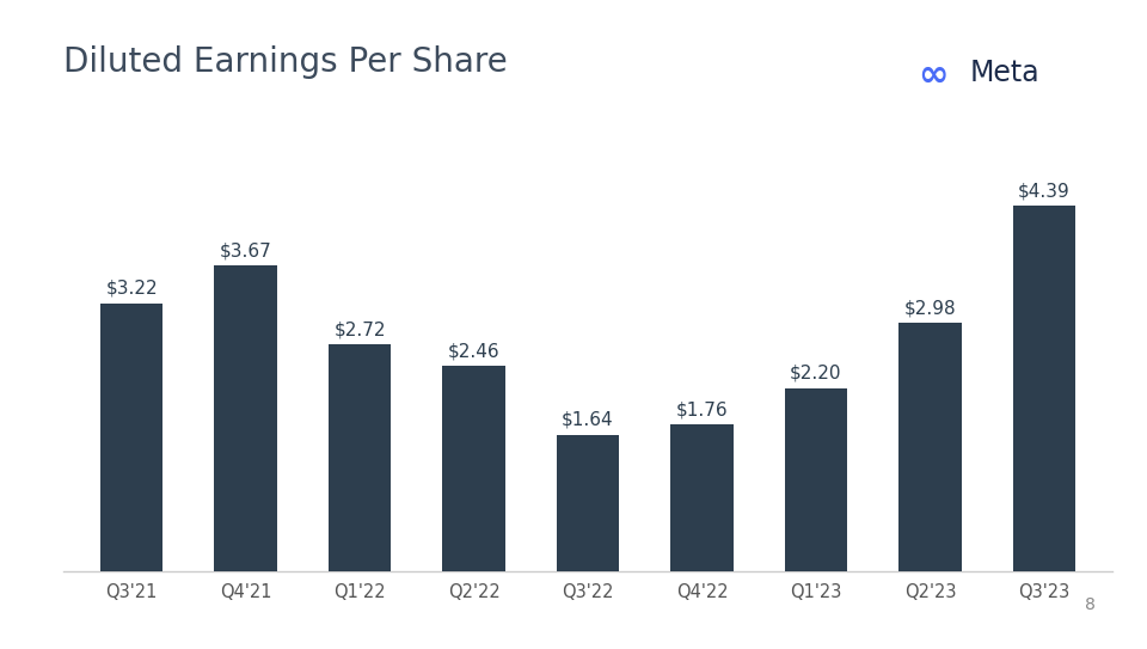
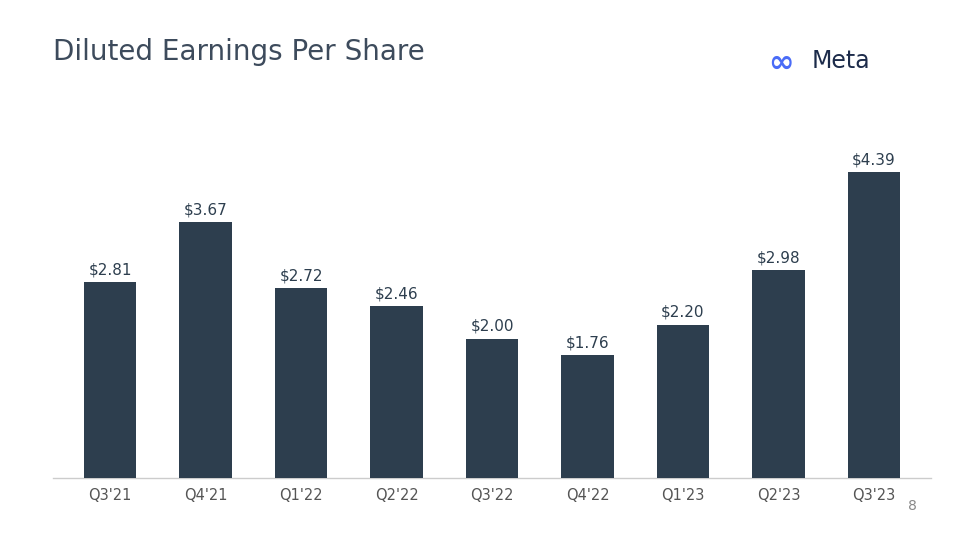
Q3'21: $3.22 -> $2.81
Q3'22: $1.64 -> $2.00
